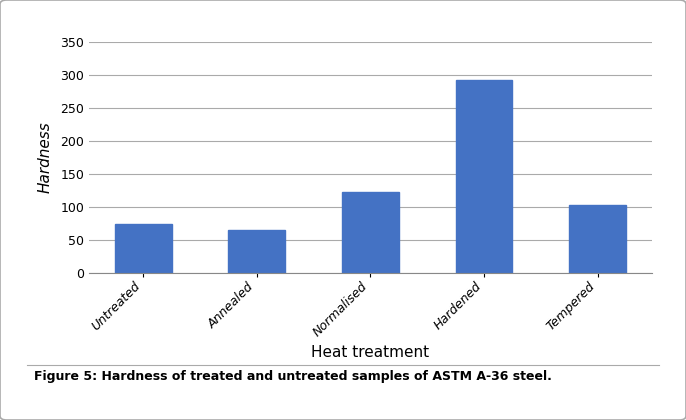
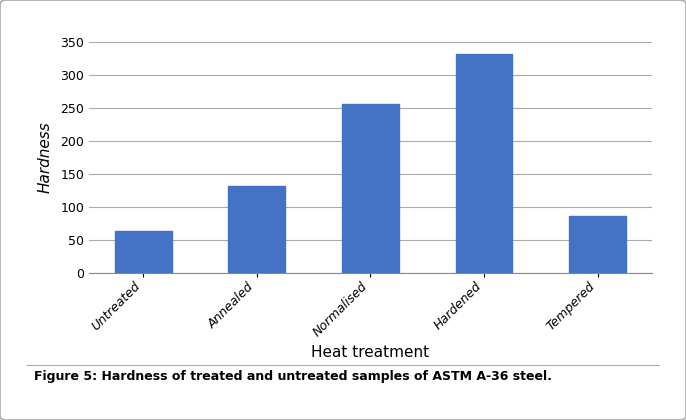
Untreated: 75 -> 64
Annealed: 65 -> 132
Normalised: 122 -> 256
Hardened: 293 -> 332
Tempered: 103 -> 86
